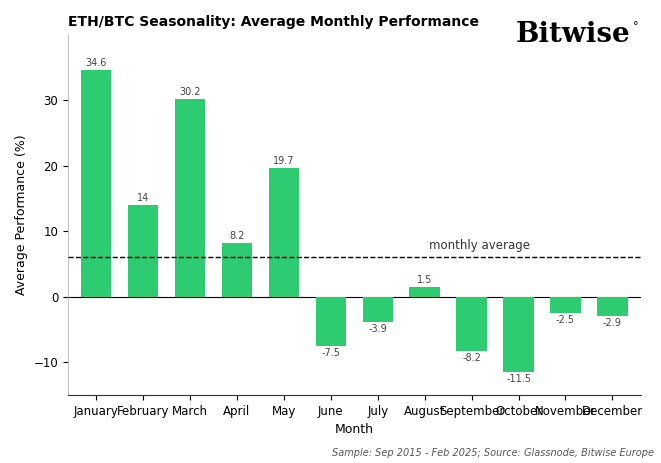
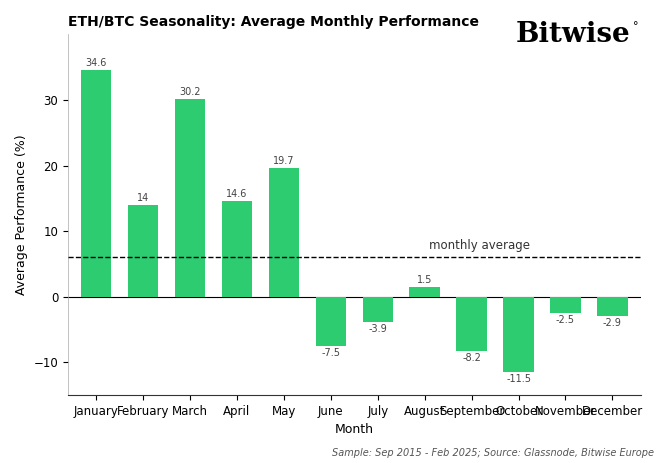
April: 8.2 -> 14.6
